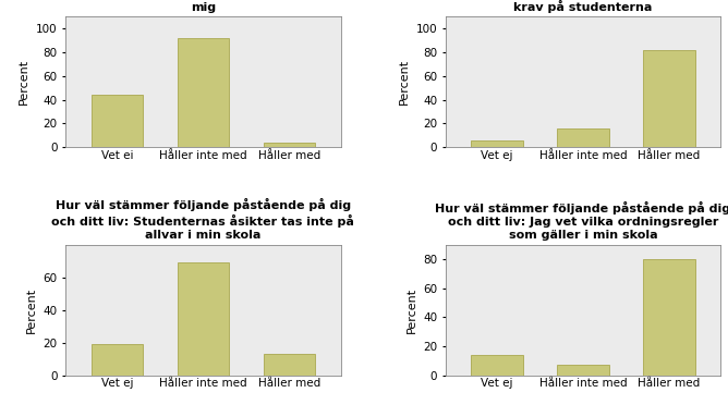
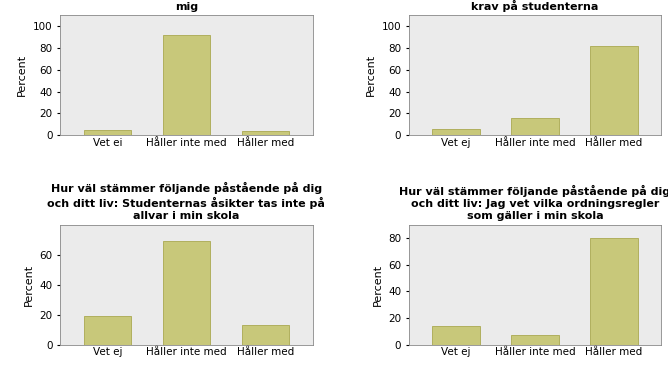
Vet ei: 44 -> 5
